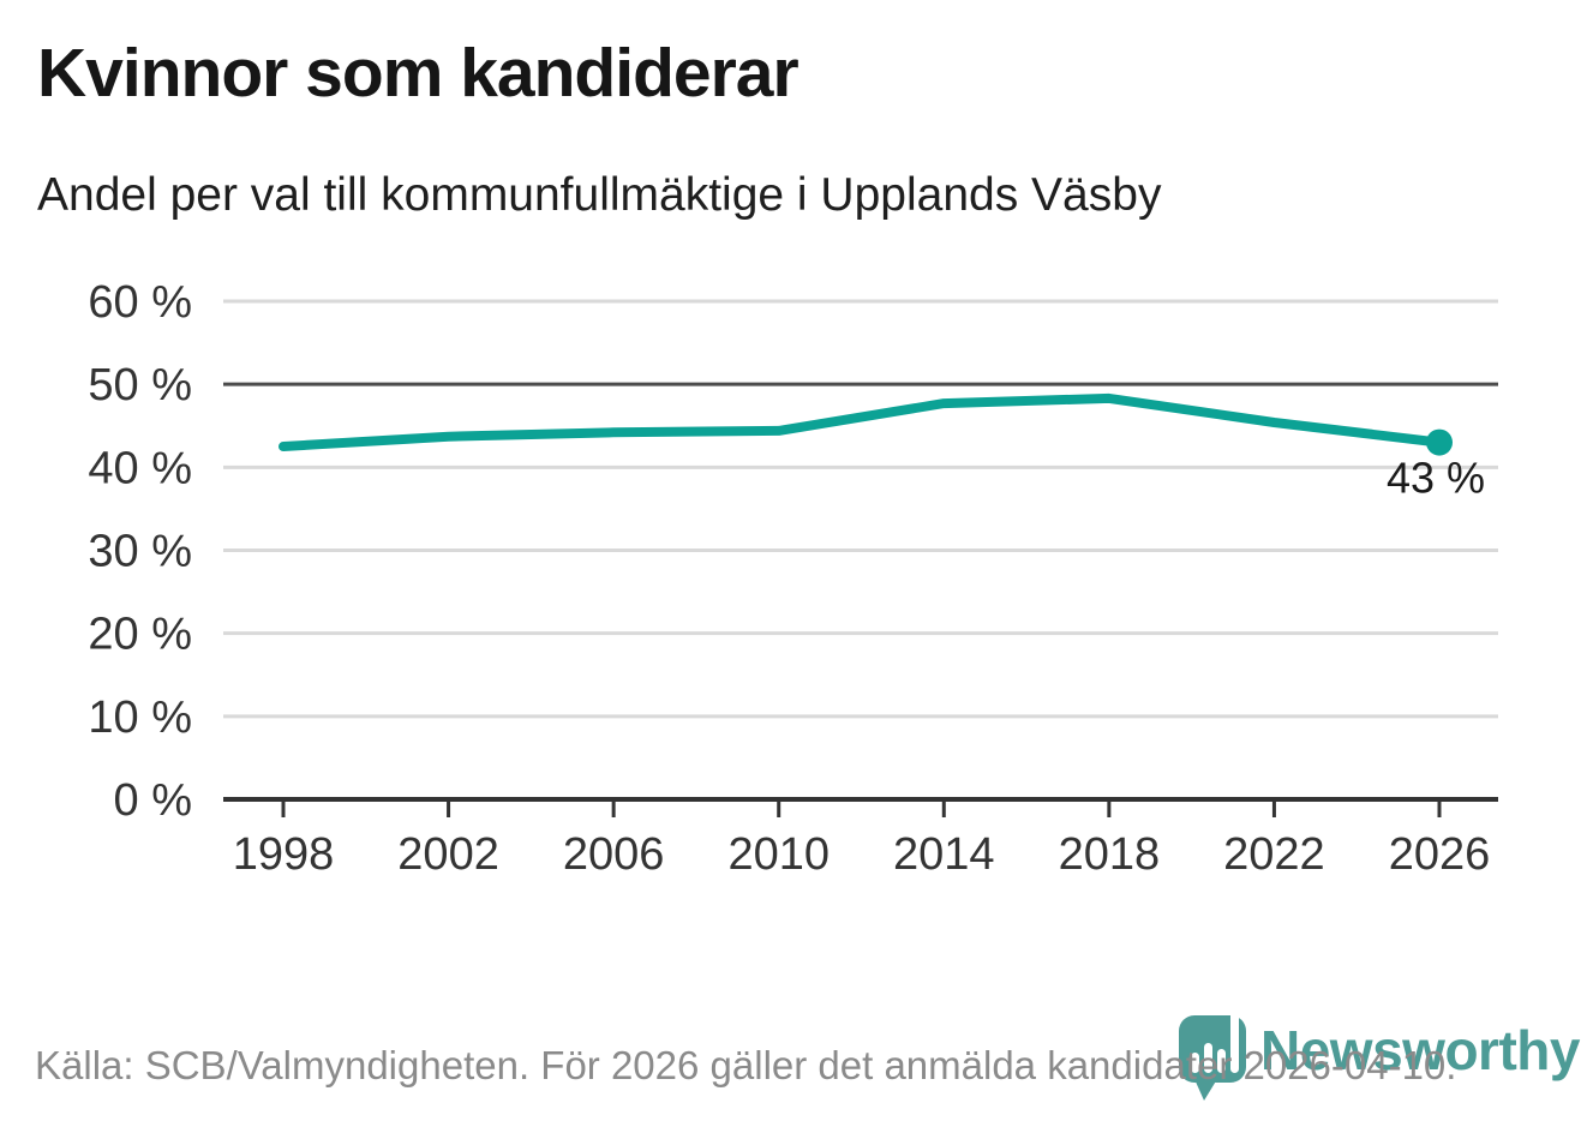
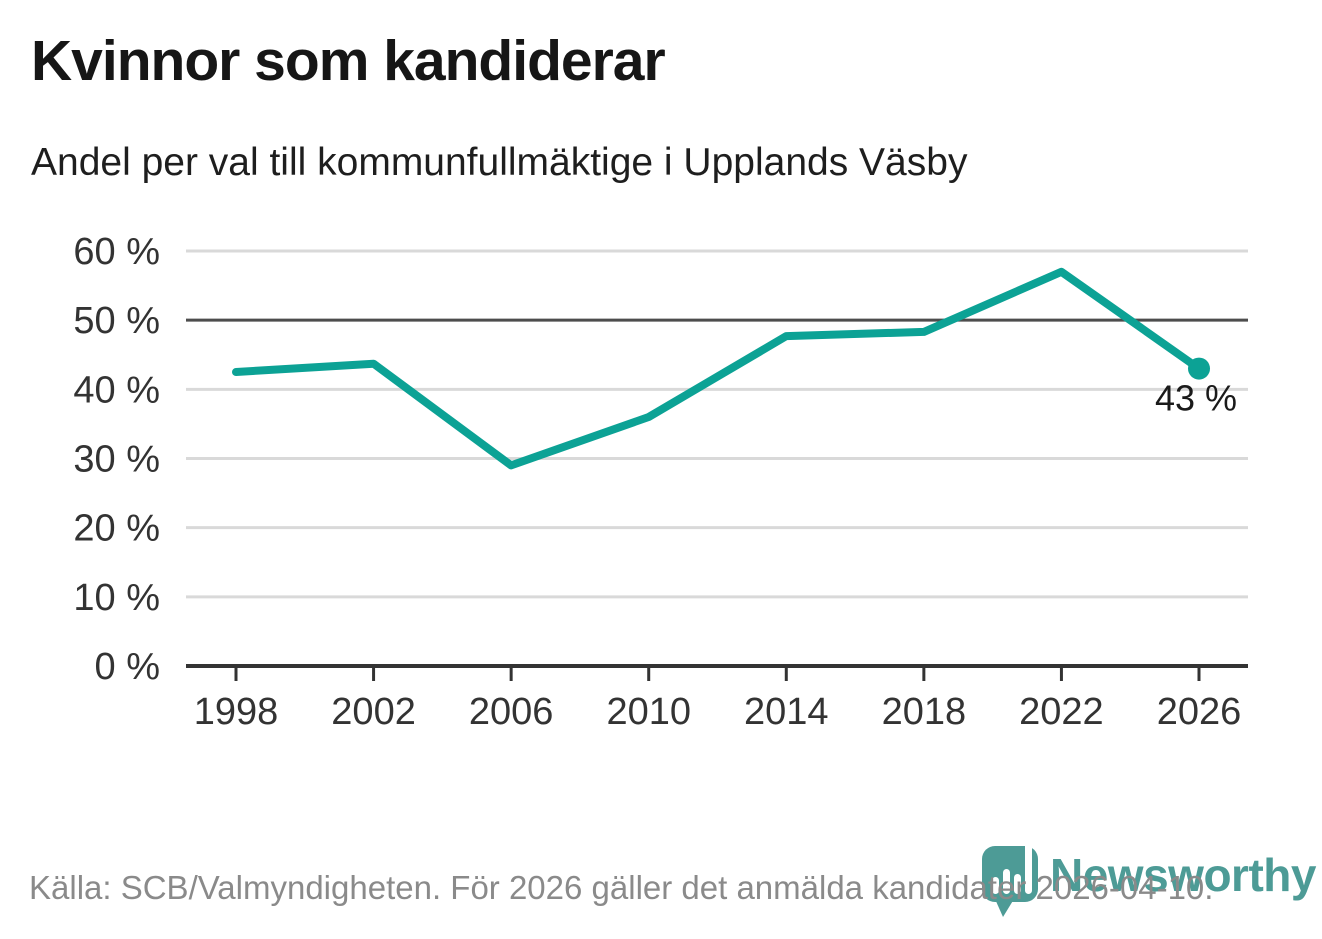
2006: 44% -> 29%
2010: 44% -> 36%
2022: 45% -> 57%
